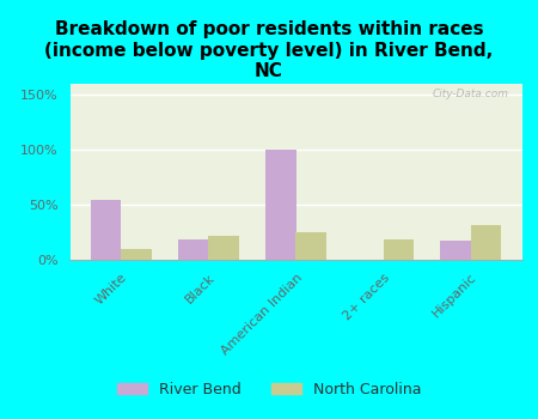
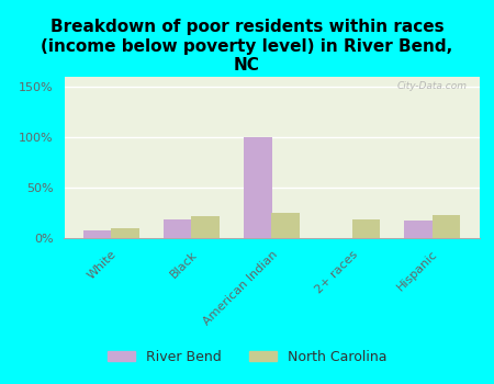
River Bend/White: 54% -> 8%
North Carolina/Hispanic: 32% -> 23%
